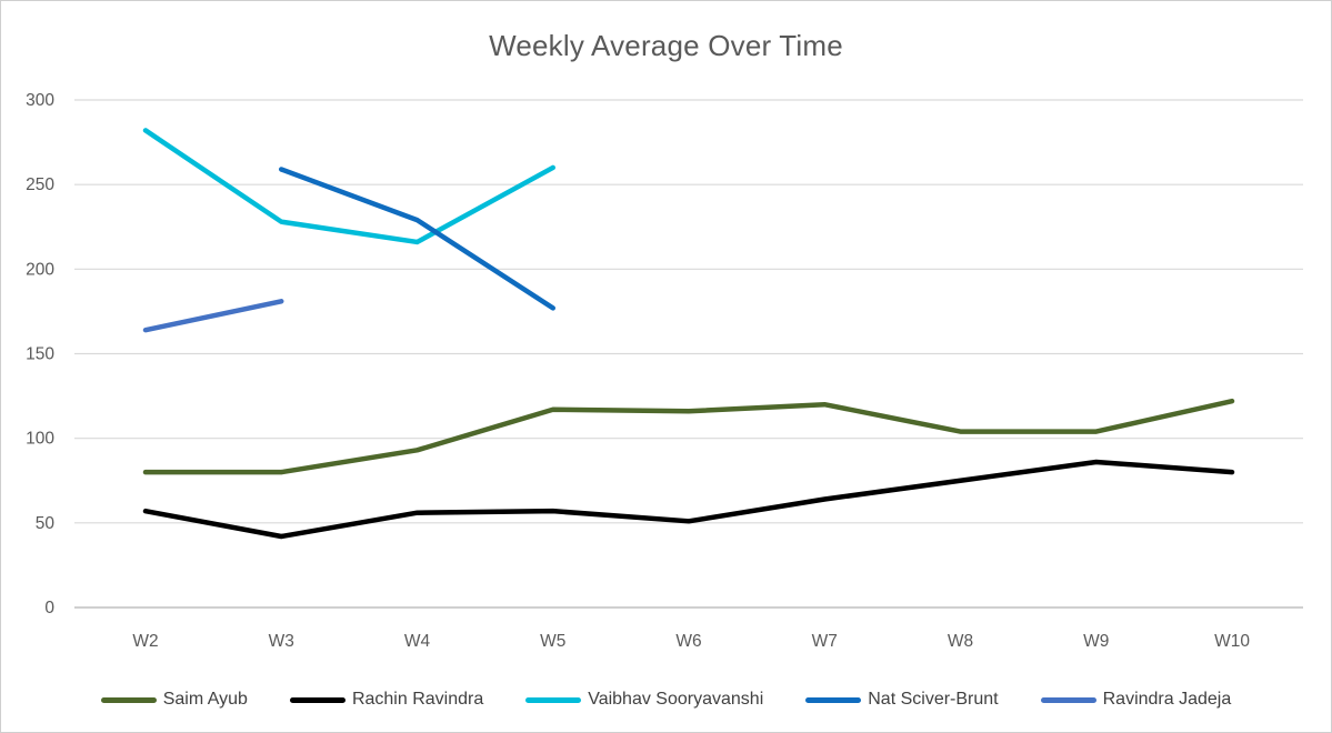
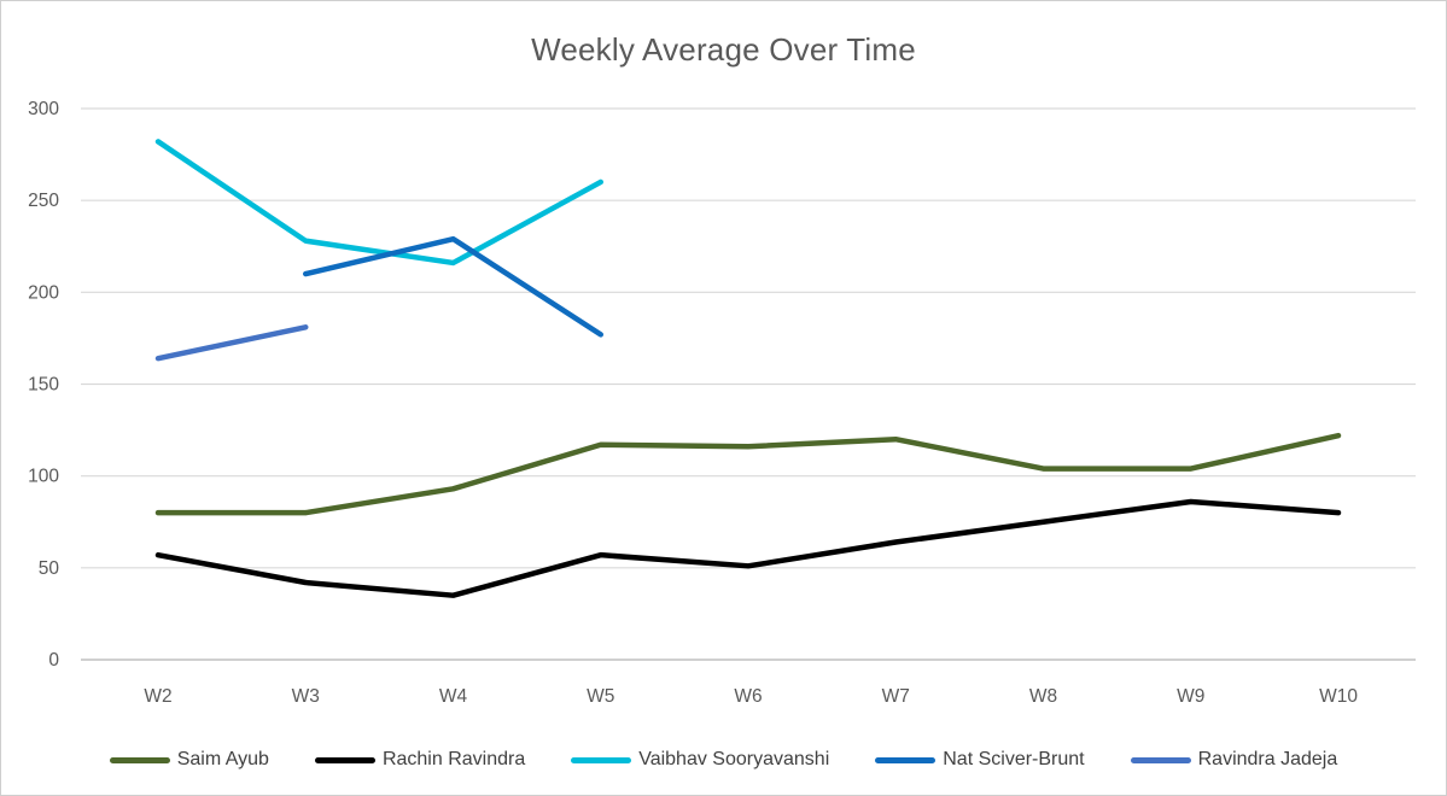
Nat Sciver-Brunt/W3: 259 -> 210
Rachin Ravindra/W4: 56 -> 35
